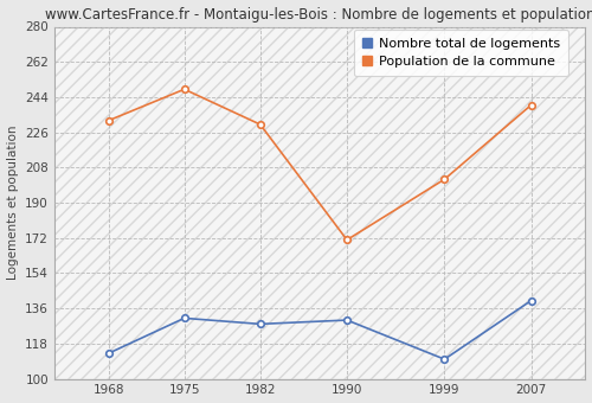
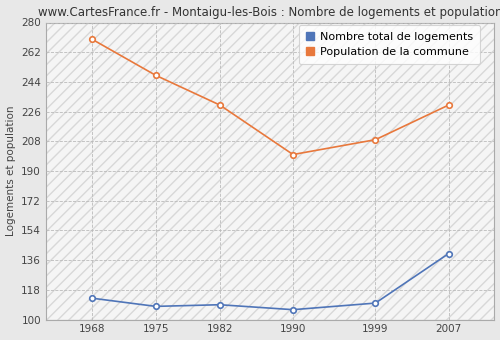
Population de la commune/1968: 232 -> 270
Nombre total de logements/1975: 131 -> 108
Nombre total de logements/1982: 128 -> 109
Nombre total de logements/1990: 130 -> 106
Population de la commune/1990: 171 -> 200
Population de la commune/1999: 202 -> 209
Population de la commune/2007: 240 -> 230
